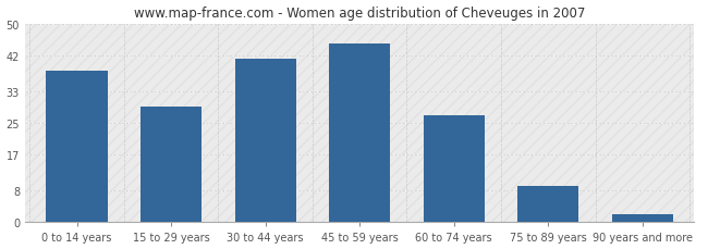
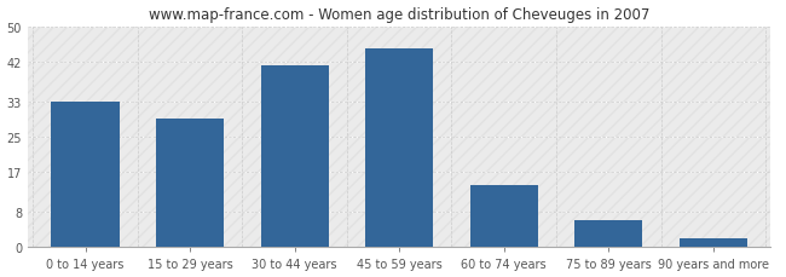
0 to 14 years: 38 -> 33
60 to 74 years: 27 -> 14
75 to 89 years: 9 -> 6
